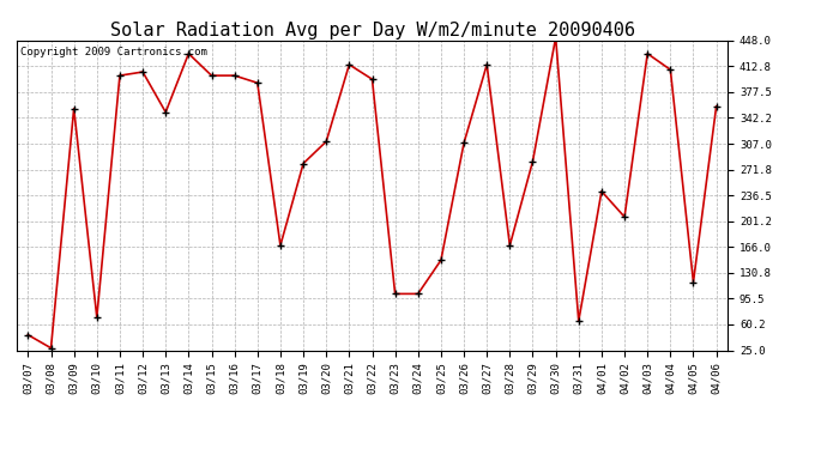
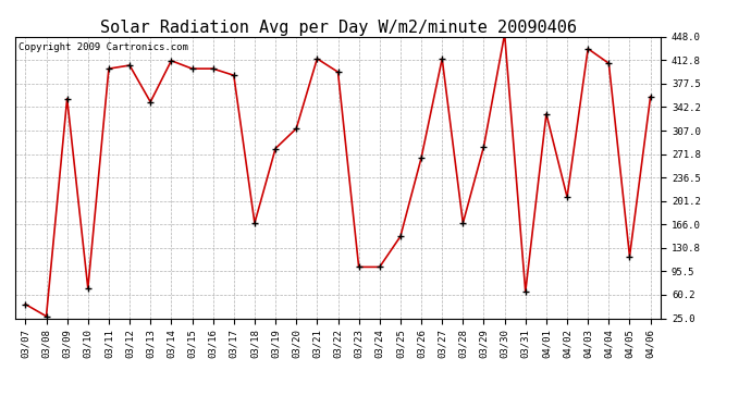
03/14: 430 -> 412
03/26: 308 -> 266
04/01: 242 -> 332
